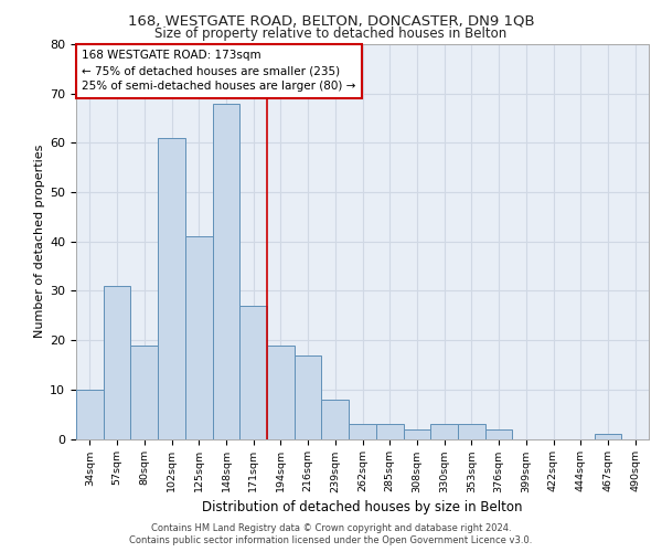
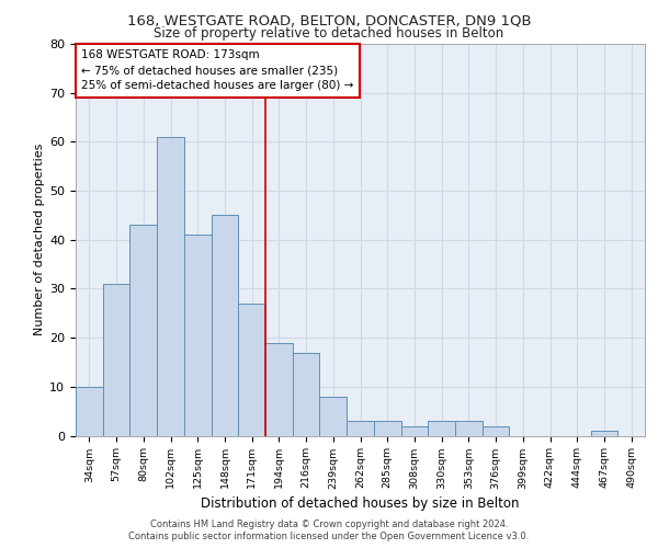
80sqm: 19 -> 43
148sqm: 68 -> 45
